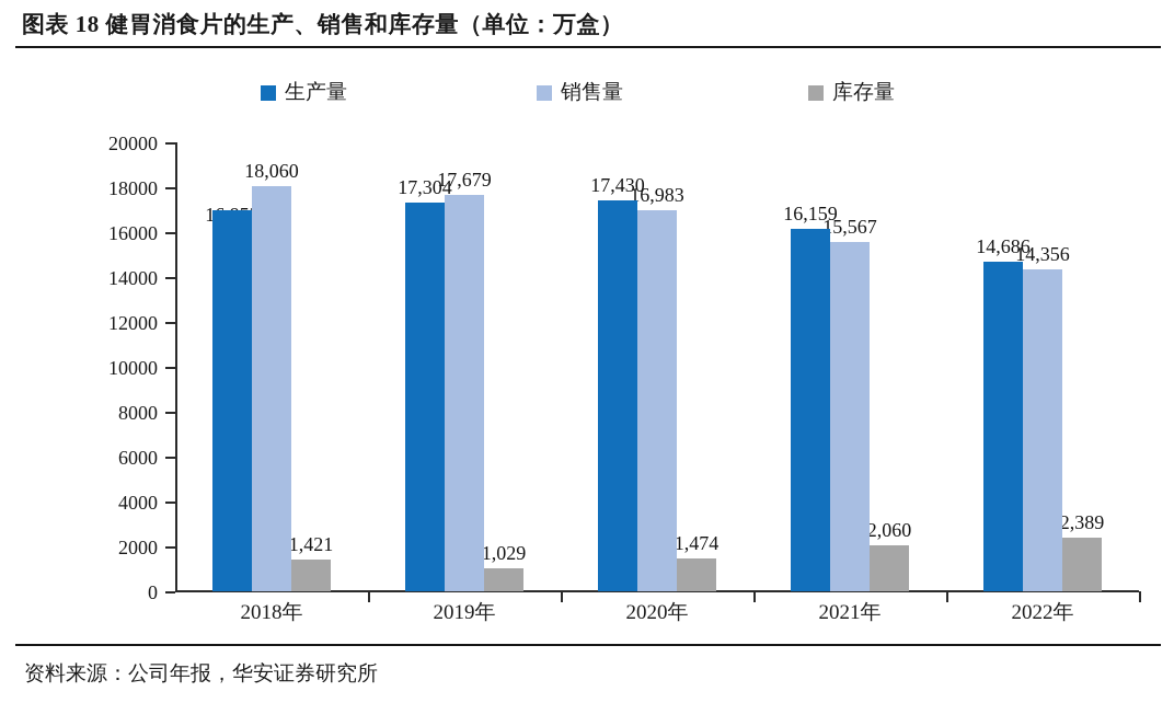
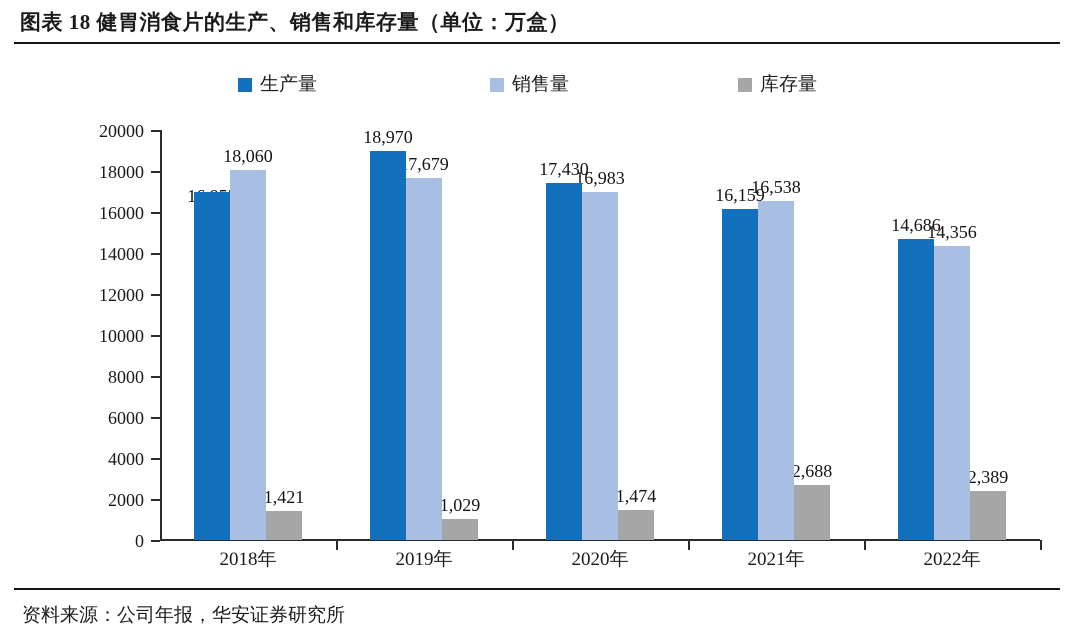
生产量/2019年: 17,304 -> 18,970
销售量/2021年: 15,567 -> 16,538
库存量/2021年: 2,060 -> 2,688
